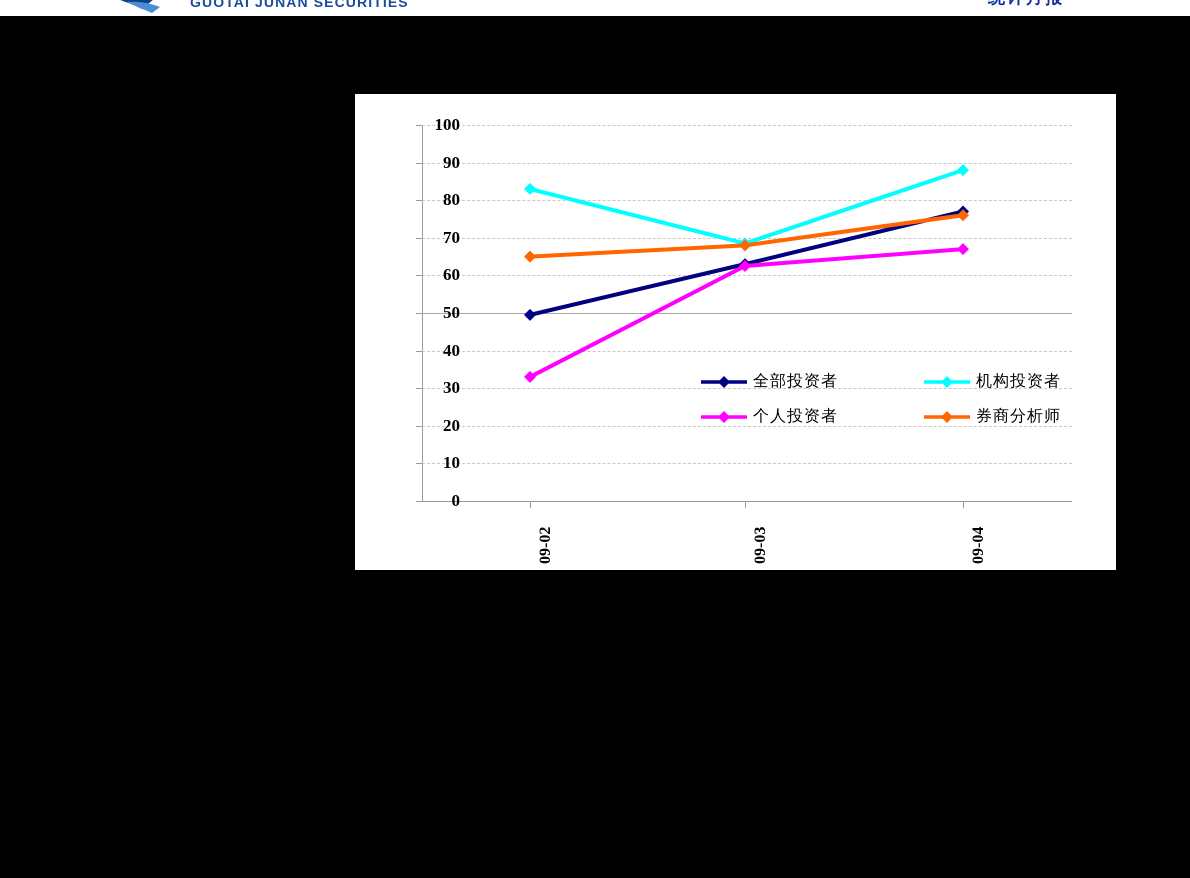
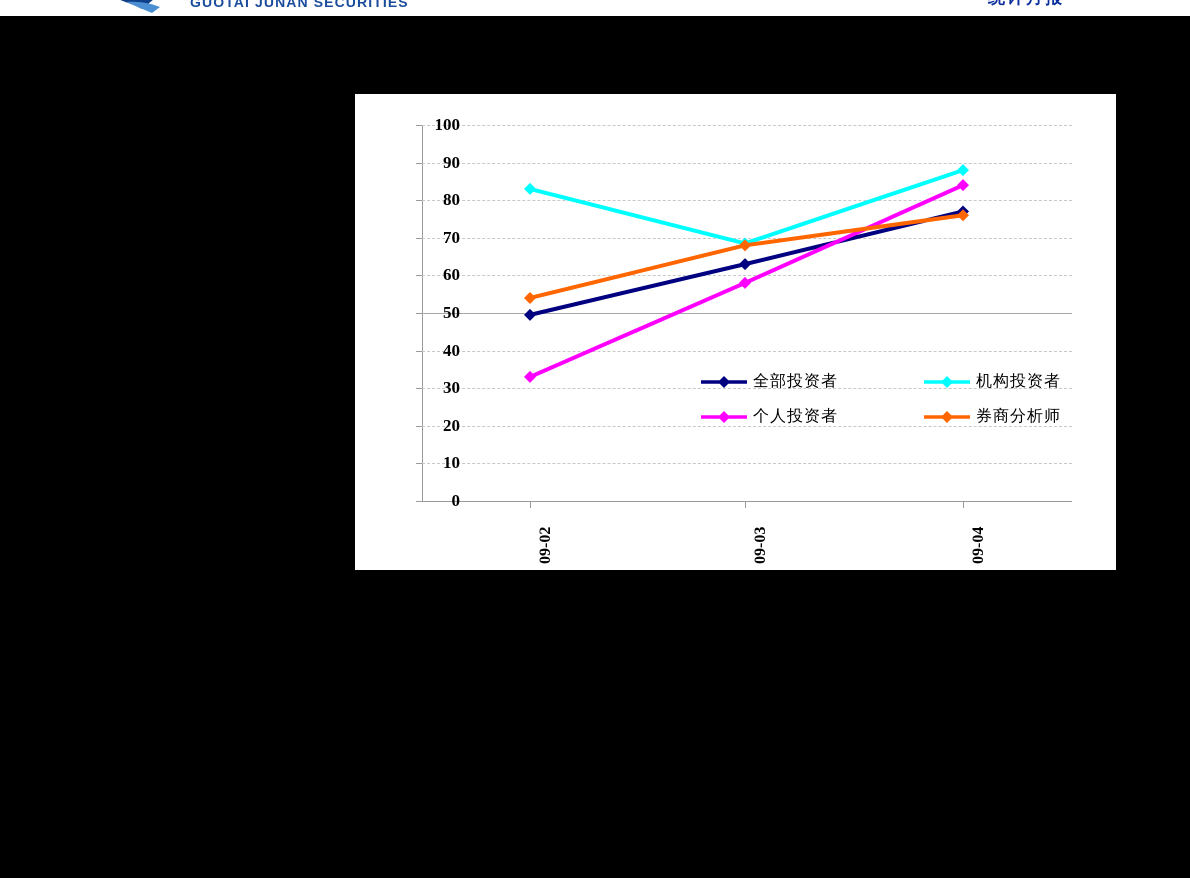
券商分析师/09-02: 65 -> 54
个人投资者/09-03: 62 -> 58
个人投资者/09-04: 67 -> 84
